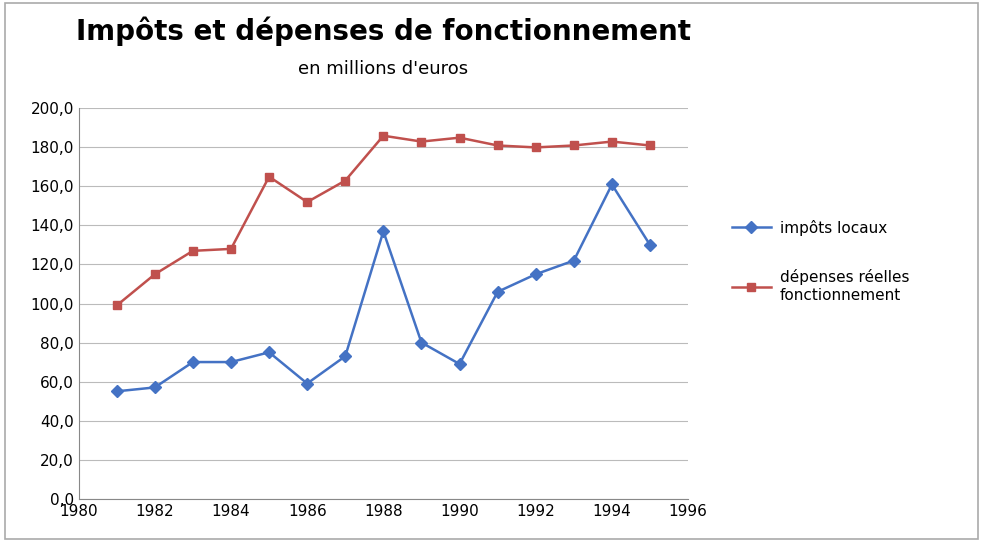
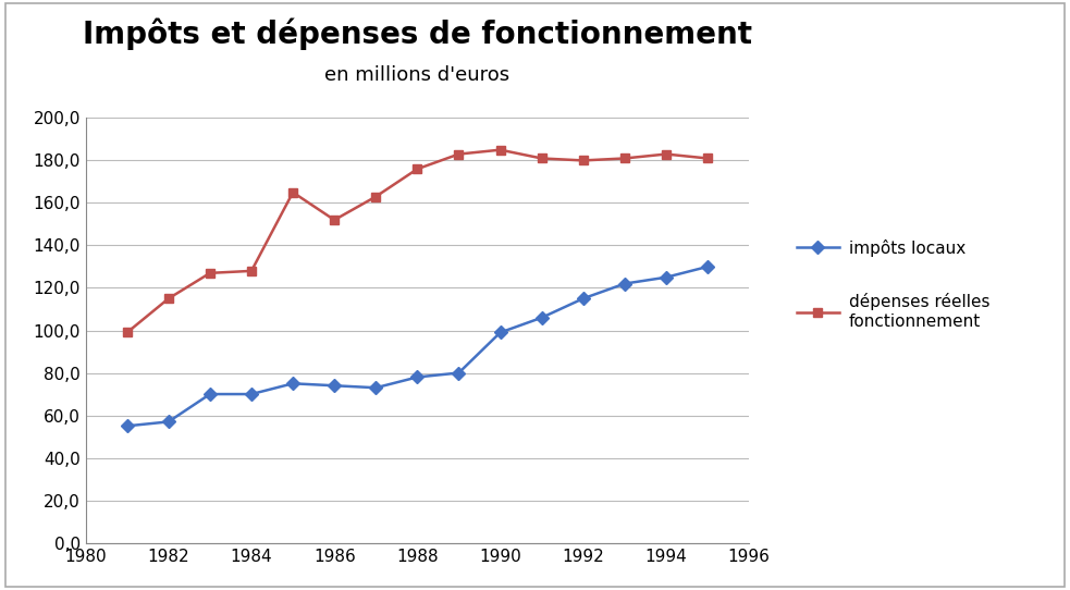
impôts locaux/1986: 59 -> 74
impôts locaux/1988: 137 -> 78
dépenses réelles fonctionnement/1988: 186 -> 176
impôts locaux/1990: 69 -> 99
impôts locaux/1994: 161 -> 125
